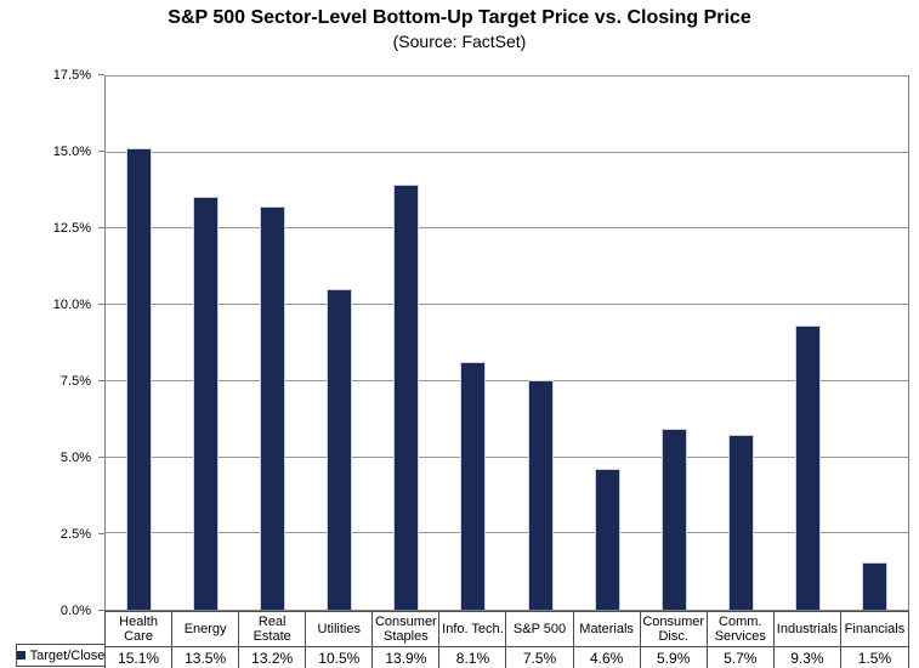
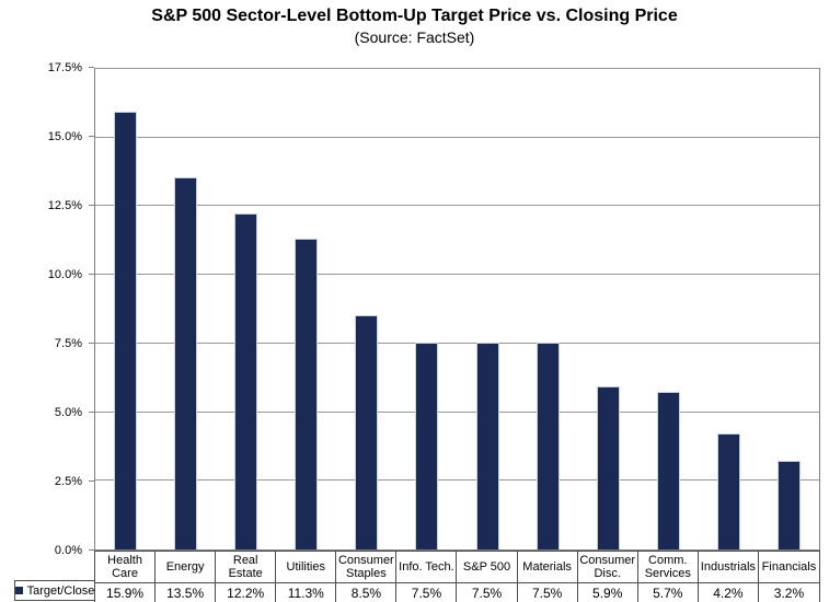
Health Care: 15.1% -> 15.9%
Real Estate: 13.2% -> 12.2%
Utilities: 10.5% -> 11.3%
Consumer Staples: 13.9% -> 8.5%
Info. Tech.: 8.1% -> 7.5%
Materials: 4.6% -> 7.5%
Industrials: 9.3% -> 4.2%
Financials: 1.5% -> 3.2%
